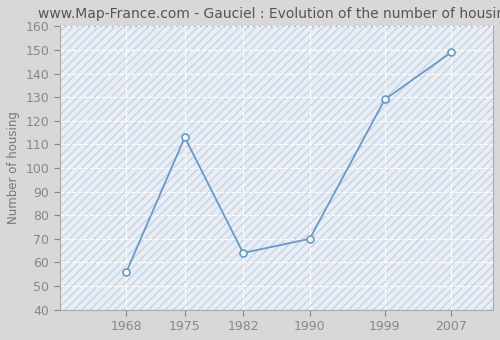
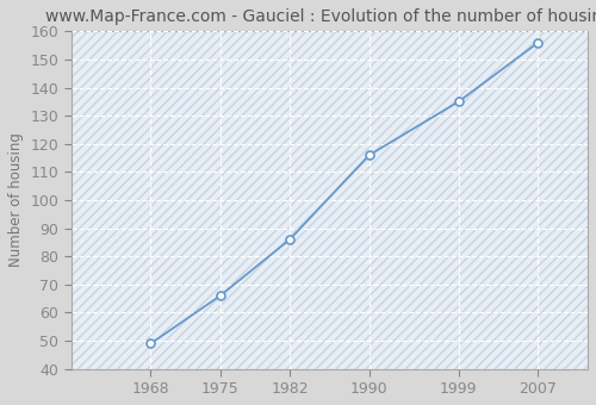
1968: 56 -> 49
1975: 113 -> 66
1982: 64 -> 86
1990: 70 -> 116
1999: 129 -> 135
2007: 149 -> 156
